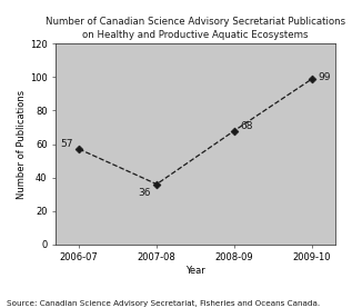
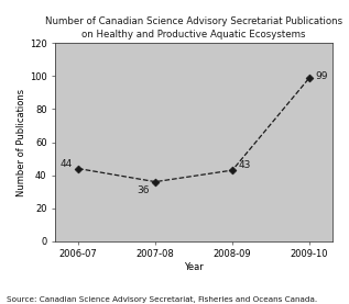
2006-07: 57 -> 44
2008-09: 68 -> 43
